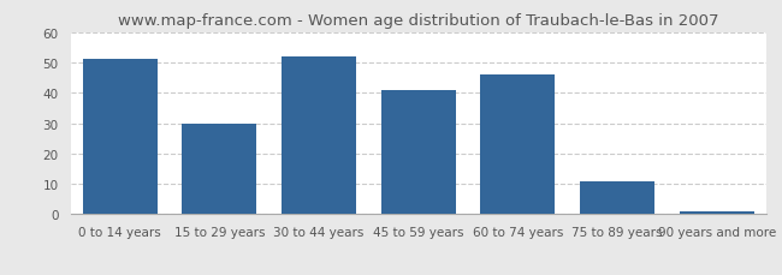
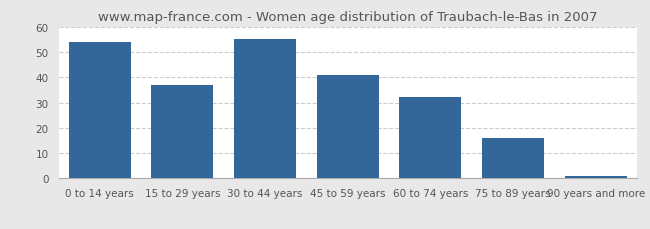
0 to 14 years: 51 -> 54
15 to 29 years: 30 -> 37
30 to 44 years: 52 -> 55
60 to 74 years: 46 -> 32
75 to 89 years: 11 -> 16
